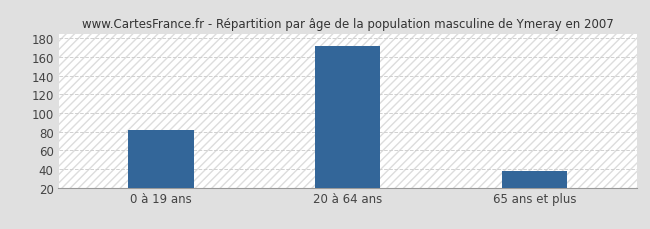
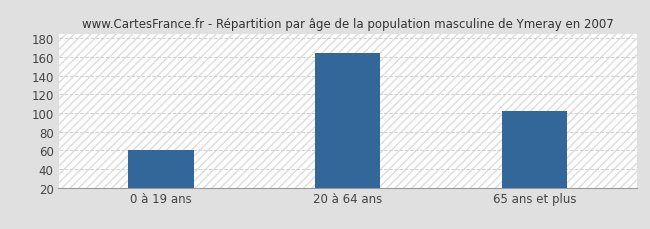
0 à 19 ans: 82 -> 60
20 à 64 ans: 172 -> 164
65 ans et plus: 38 -> 102
